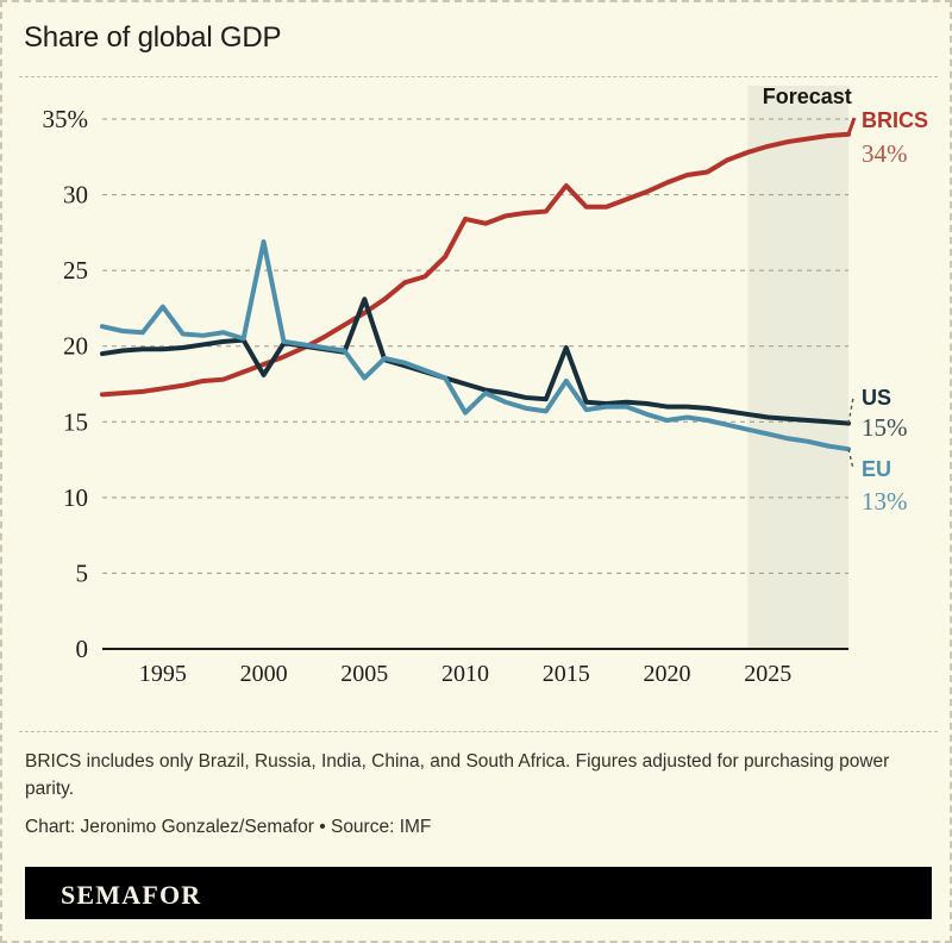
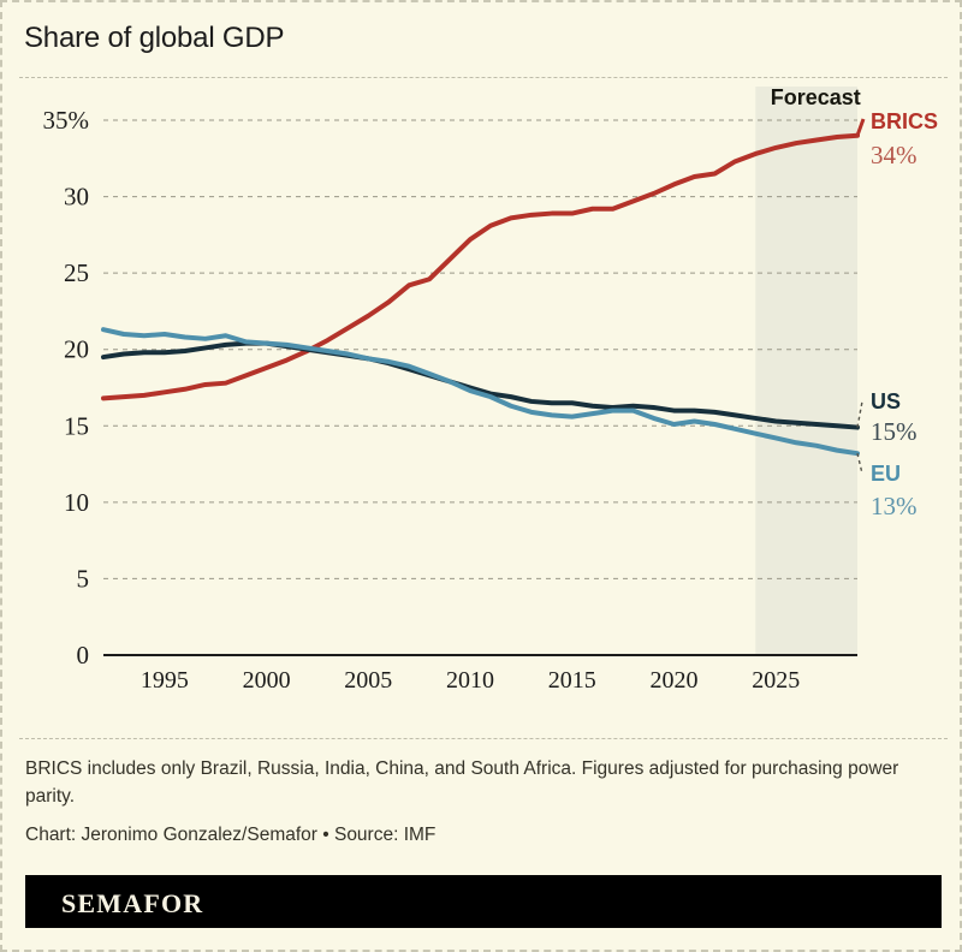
EU/1995: 22.6% -> 21.0%
US/2000: 18.1% -> 20.4%
EU/2000: 26.9% -> 20.4%
US/2005: 23.1% -> 19.4%
EU/2005: 17.9% -> 19.4%
BRICS/2010: 28.4% -> 27.2%
EU/2010: 15.6% -> 17.3%
BRICS/2015: 30.6% -> 28.9%
US/2015: 19.9% -> 16.5%
EU/2015: 17.7% -> 15.6%
